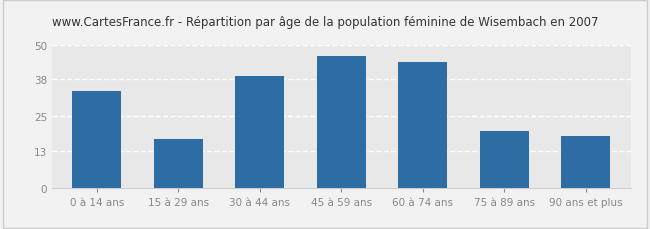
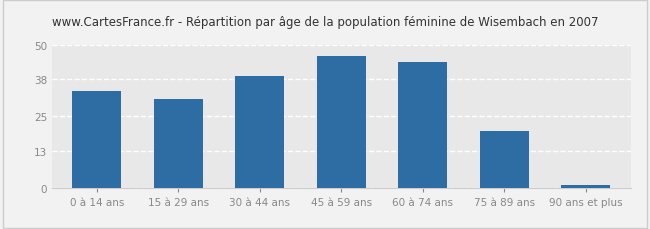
15 à 29 ans: 17 -> 31
90 ans et plus: 18 -> 1
